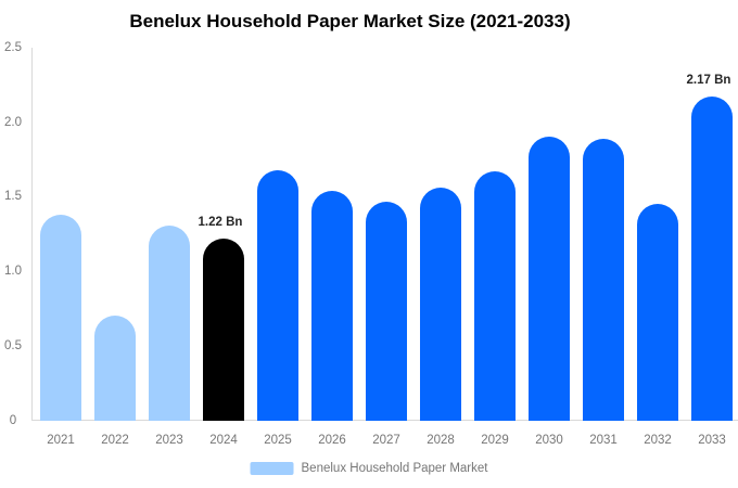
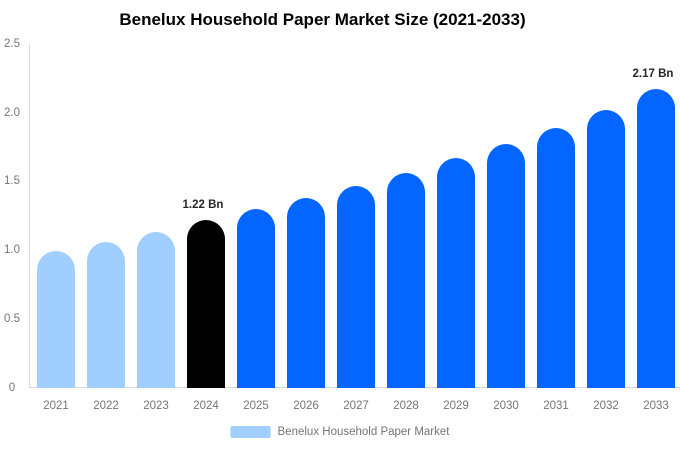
2021: 1.38 -> 0.99
2022: 0.70 -> 1.06
2023: 1.31 -> 1.13
2025: 1.68 -> 1.30
2026: 1.54 -> 1.38
2030: 1.90 -> 1.77
2032: 1.45 -> 2.02
